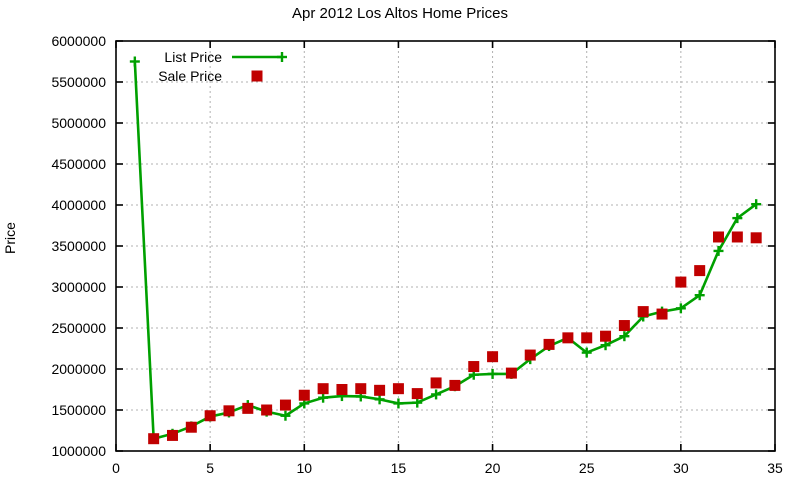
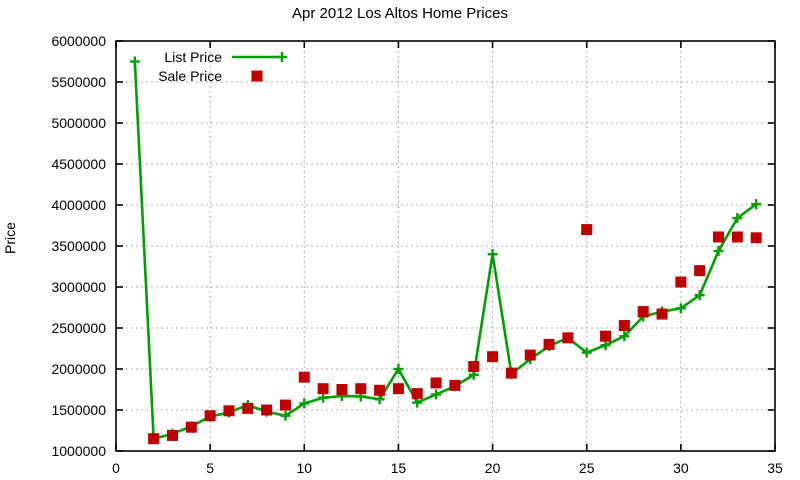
Sale Price/10: 1700000 -> 1900000
List Price/15: 1600000 -> 2000000
List Price/20: 1900000 -> 3400000
Sale Price/25: 2400000 -> 3700000
